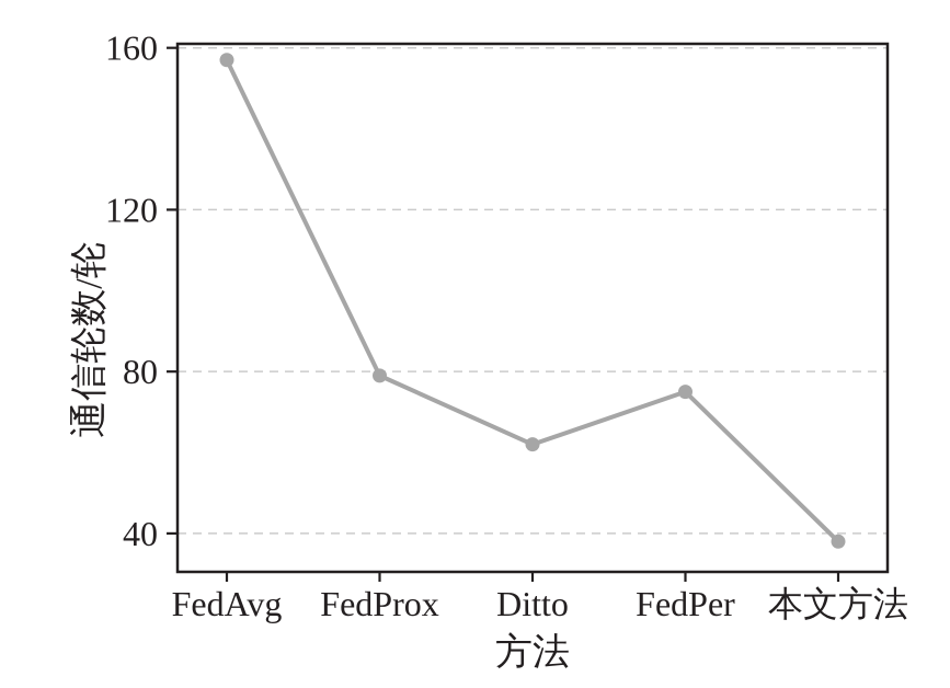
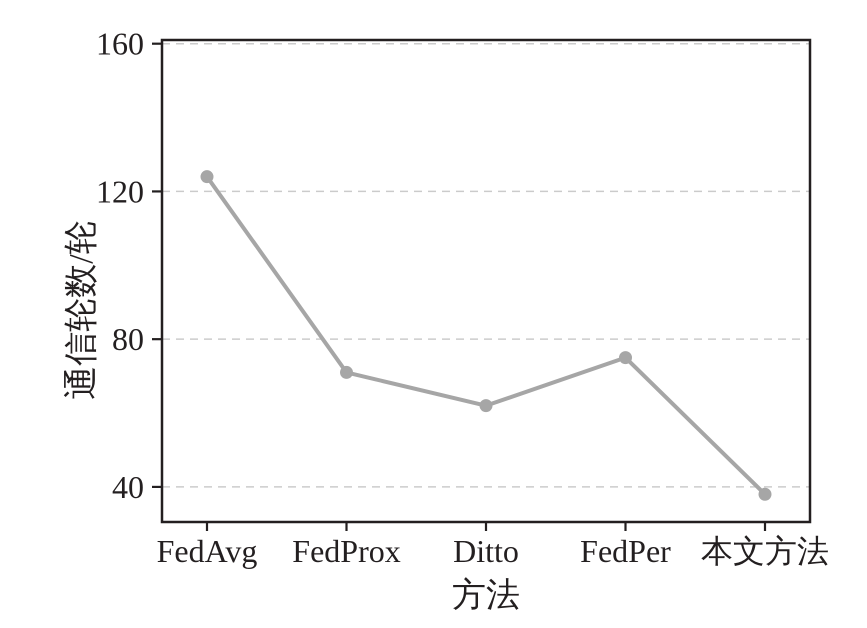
FedAvg: 157 -> 124
FedProx: 79 -> 71
